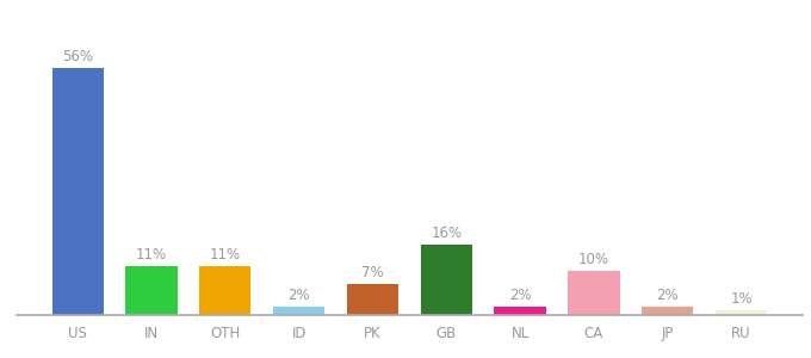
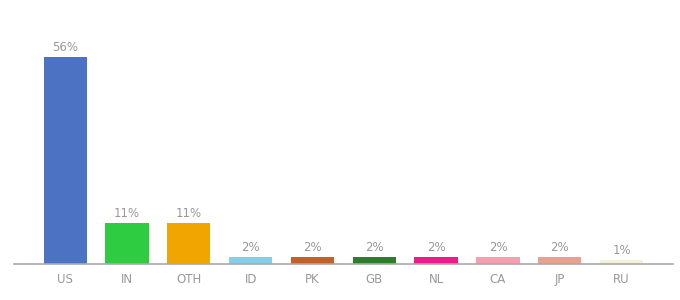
PK: 7% -> 2%
GB: 16% -> 2%
CA: 10% -> 2%
